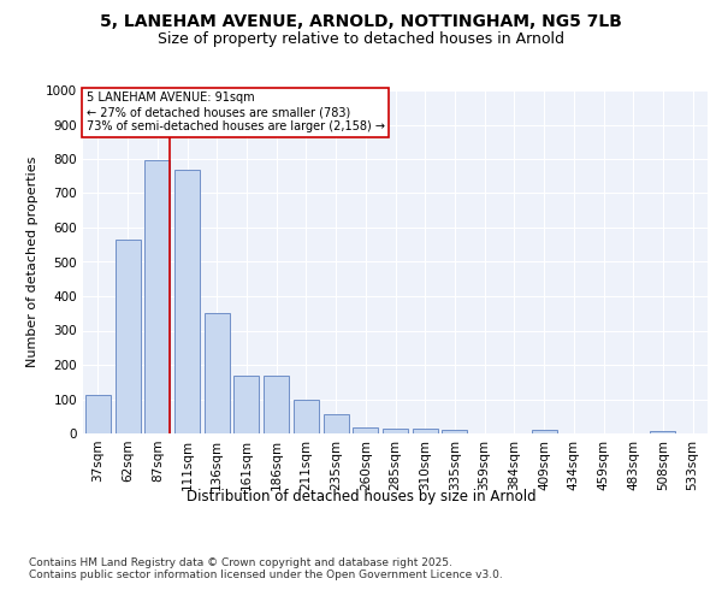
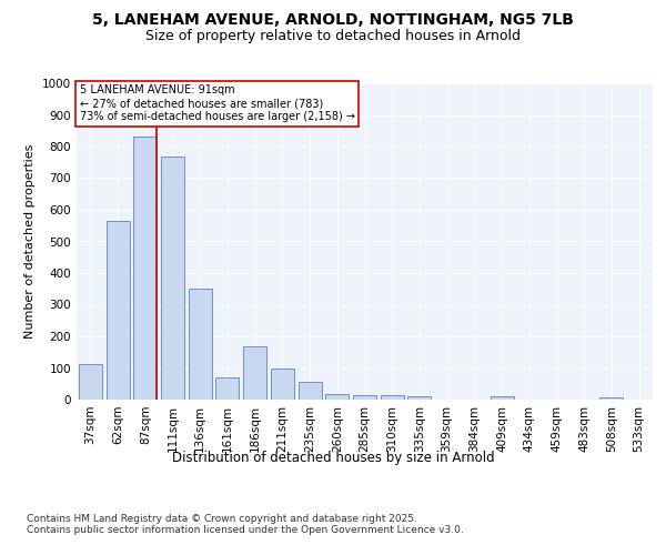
87sqm: 795 -> 830
161sqm: 168 -> 70
